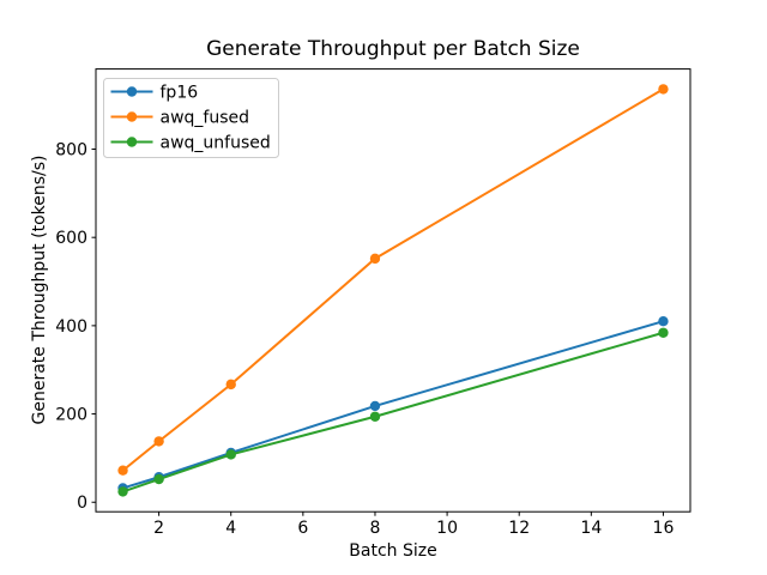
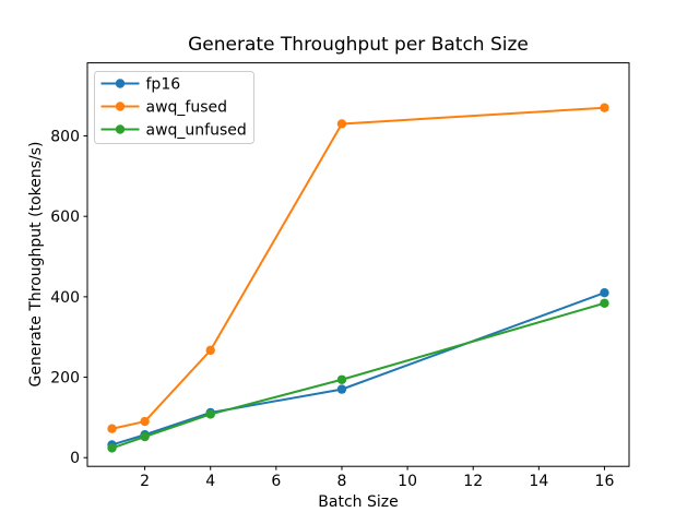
awq_fused/2: 140 -> 90
fp16/8: 220 -> 170
awq_fused/8: 550 -> 830
awq_fused/16: 940 -> 870
